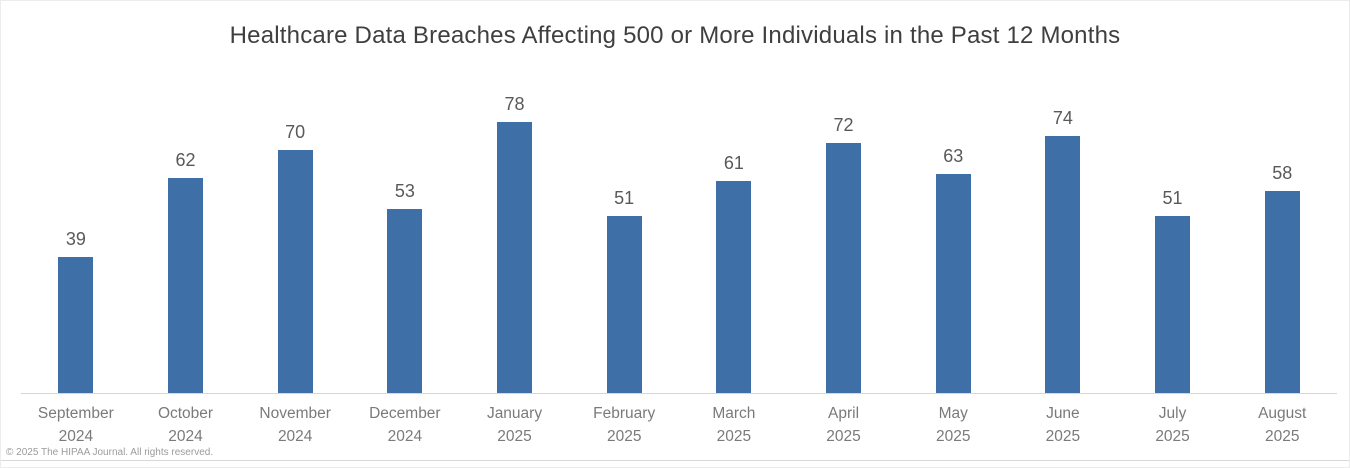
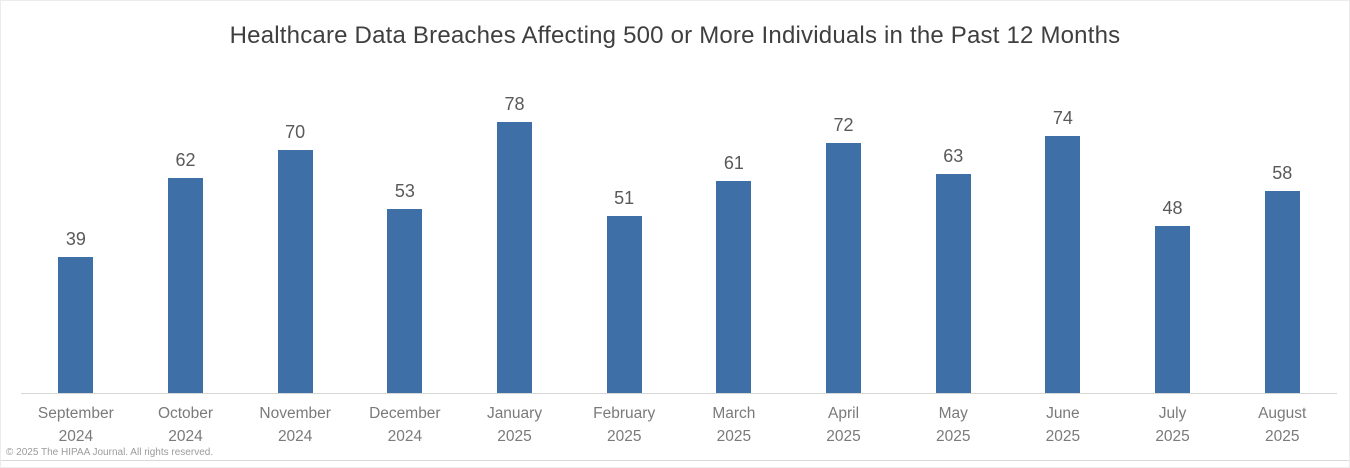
July 2025: 51 -> 48
